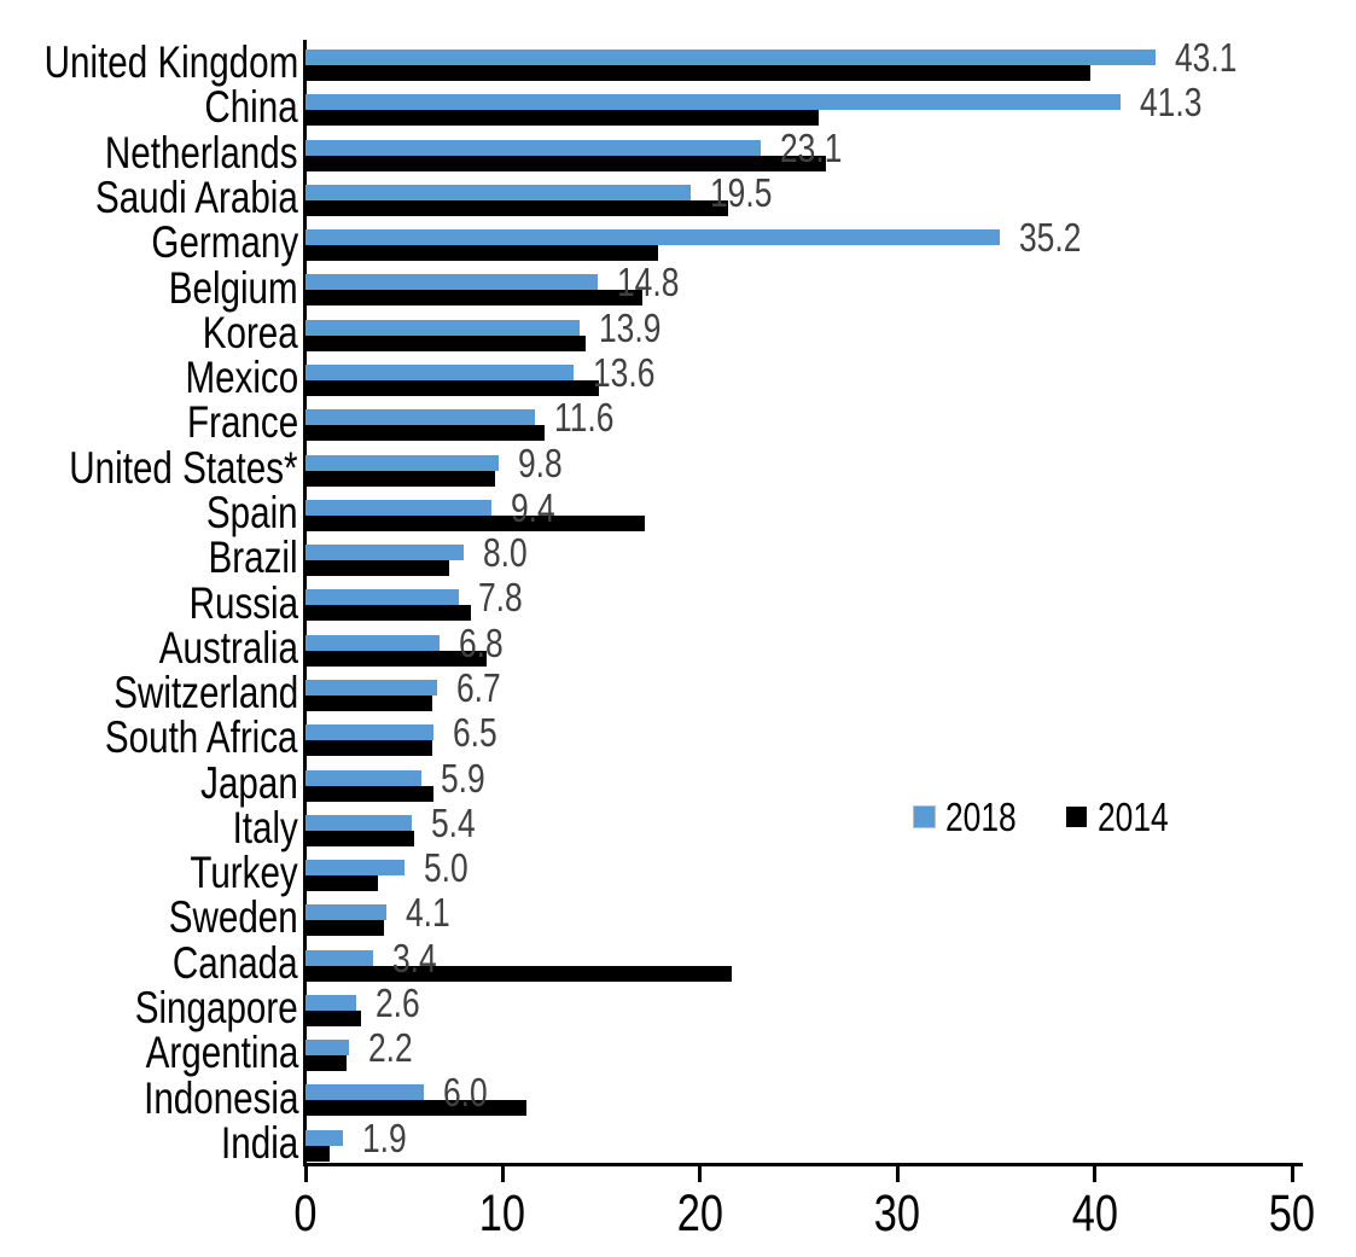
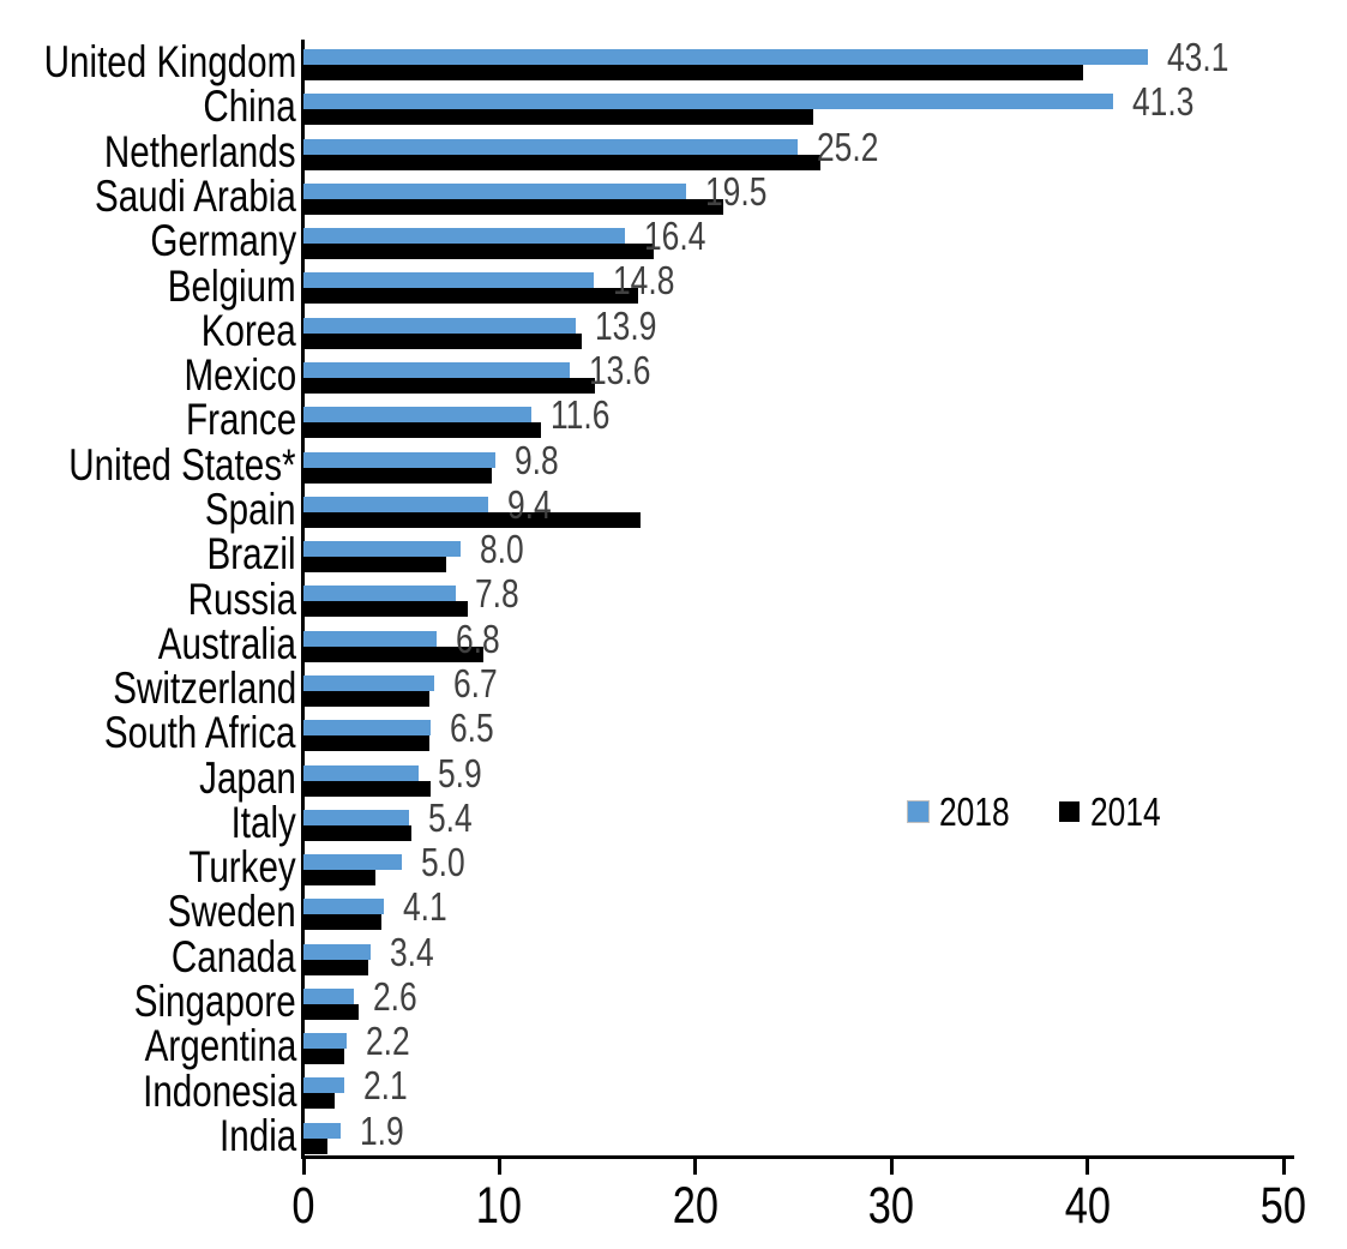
2018/Netherlands: 23.1 -> 25.2
2018/Germany: 35.2 -> 16.4
2014/Canada: 21.6 -> 3.3
2018/Indonesia: 6.0 -> 2.1
2014/Indonesia: 11.2 -> 1.6
